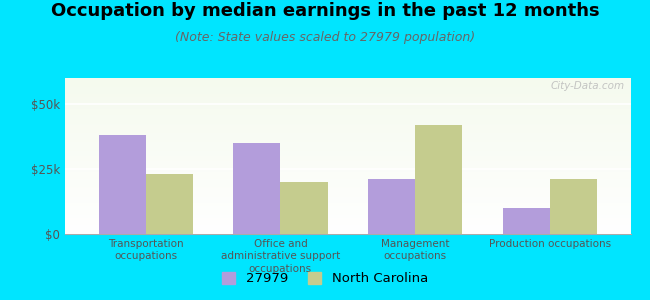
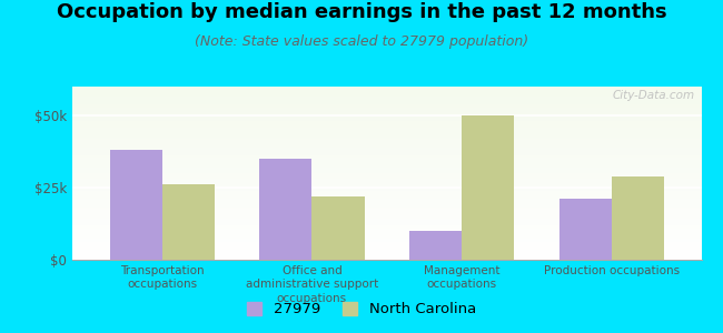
North Carolina/Transportation occupations: $23k -> $26k
North Carolina/Office and administrative support occupations: $20k -> $22k
27979/Management occupations: $21k -> $10k
North Carolina/Management occupations: $42k -> $50k
27979/Production occupations: $10k -> $21k
North Carolina/Production occupations: $21k -> $29k
